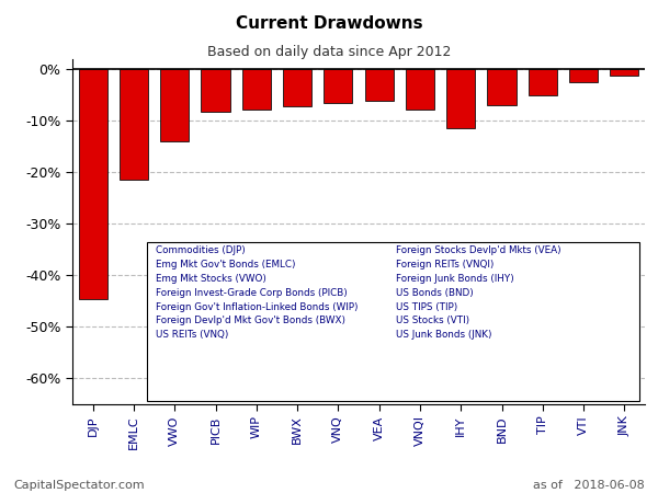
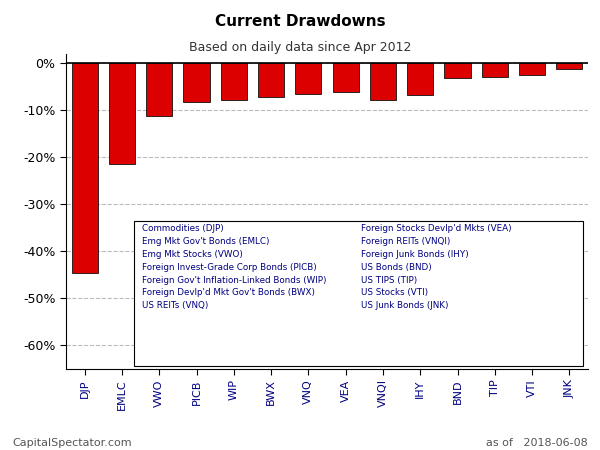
VWO: -14.0% -> -11.2%
IHY: -11.5% -> -6.8%
BND: -7.0% -> -3.2%
TIP: -5.0% -> -2.8%
